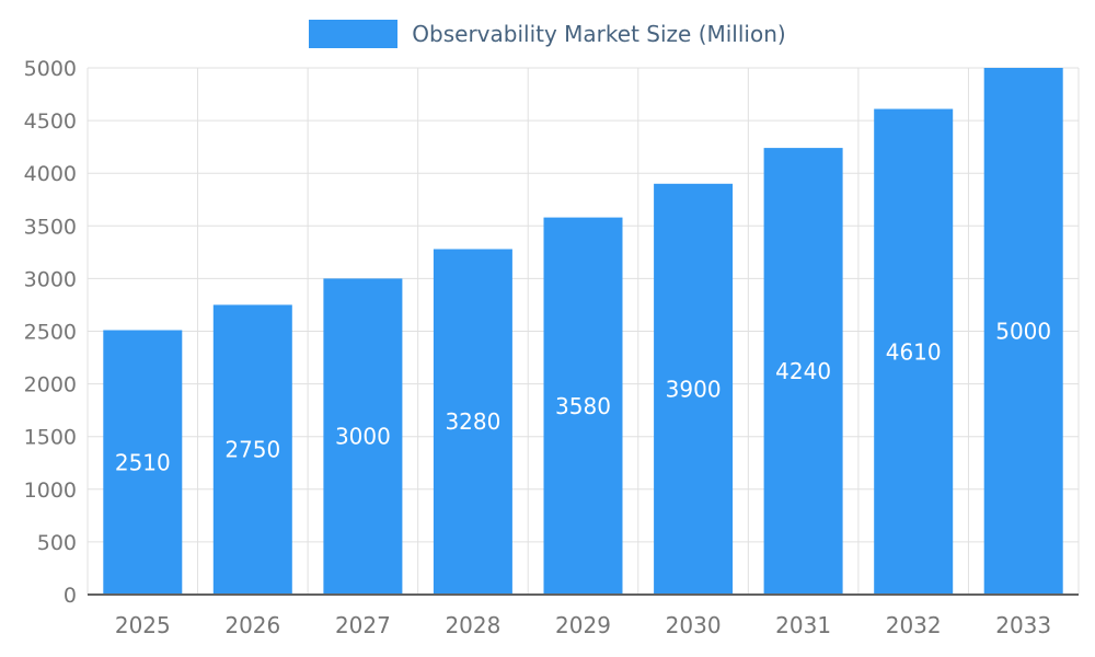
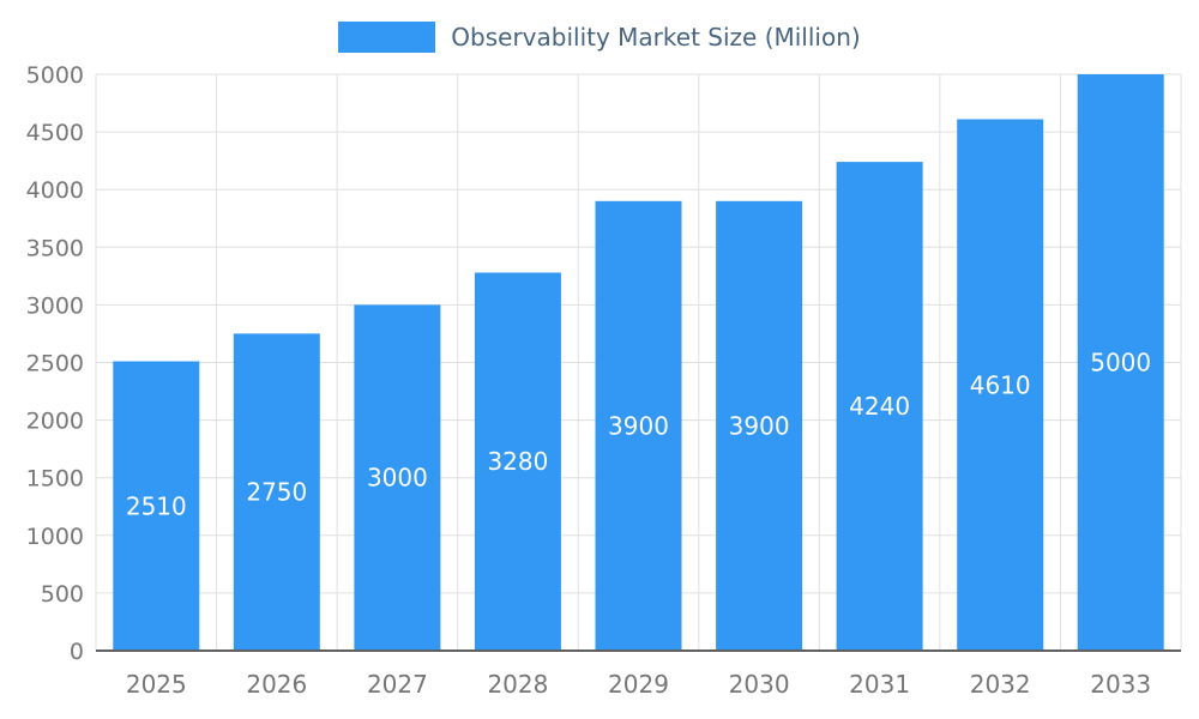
2029: 3580 -> 3900
